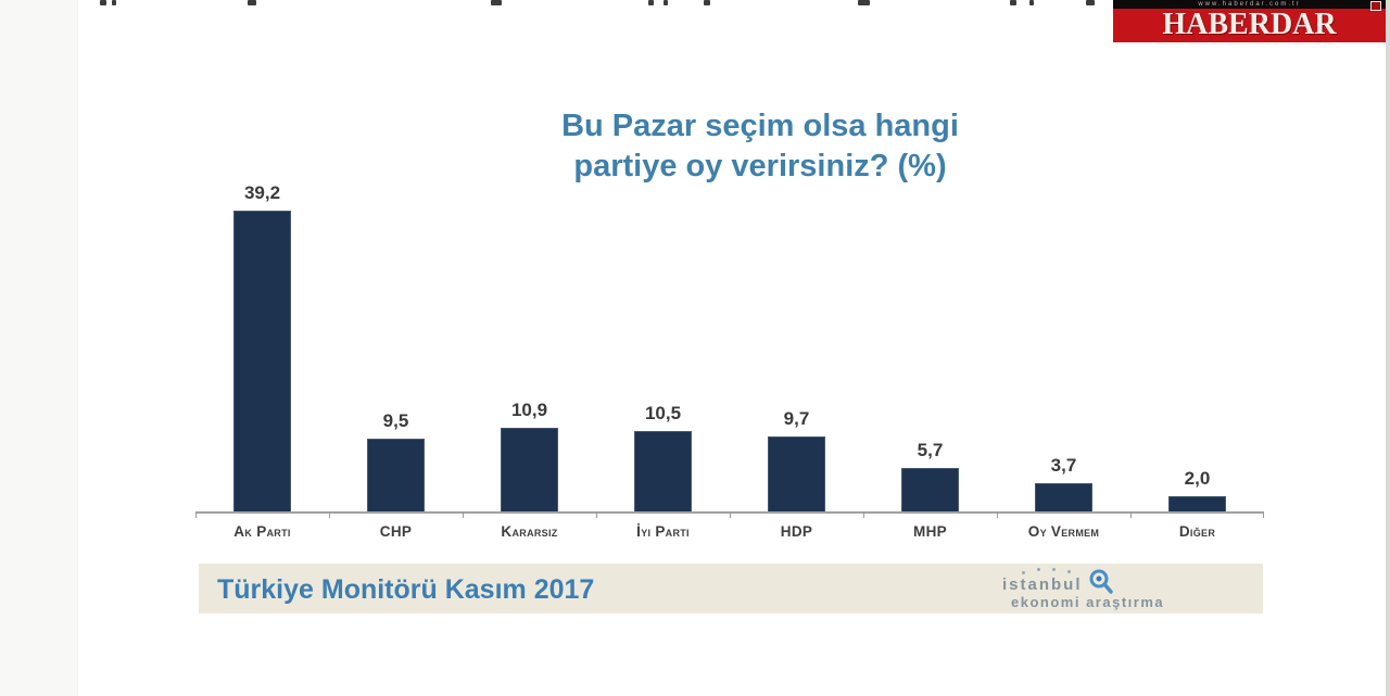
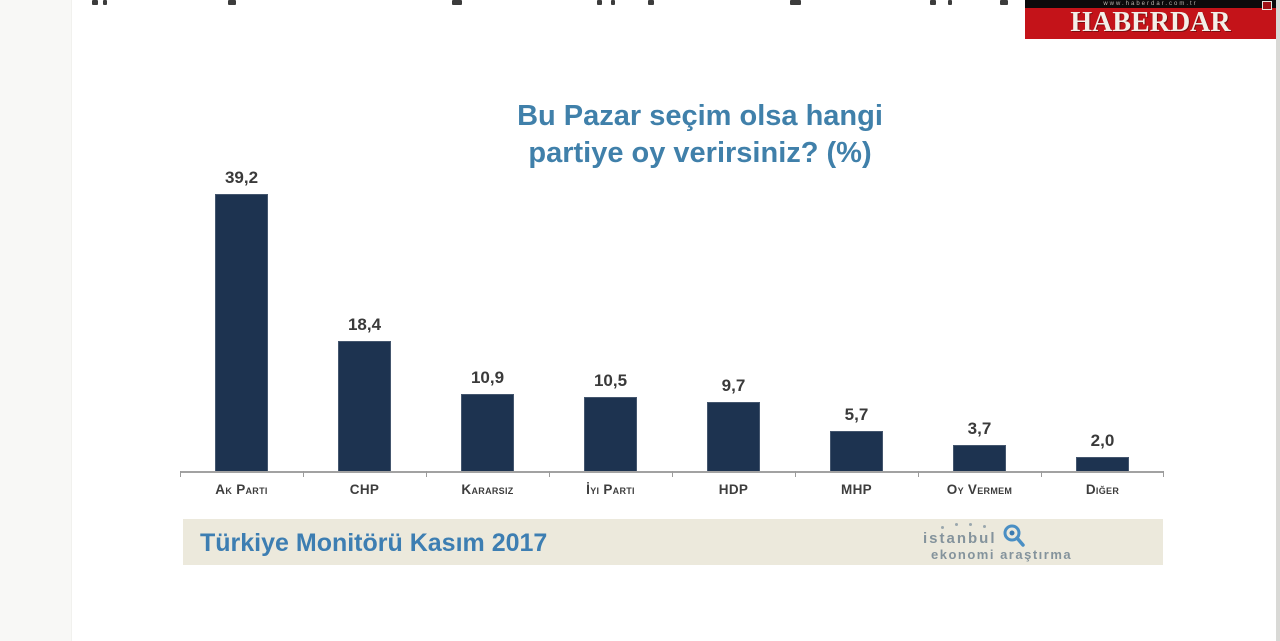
CHP: 9,5 -> 18,4
